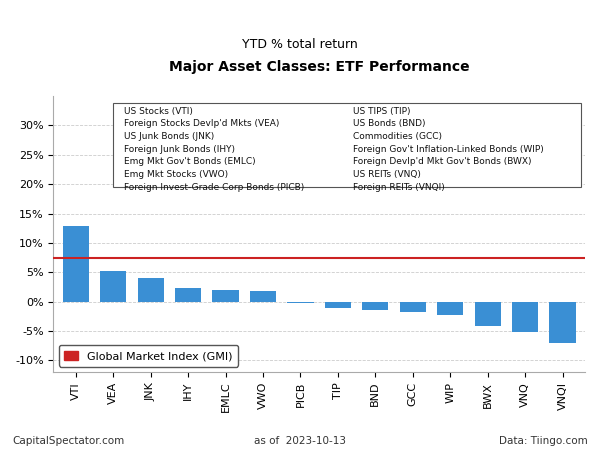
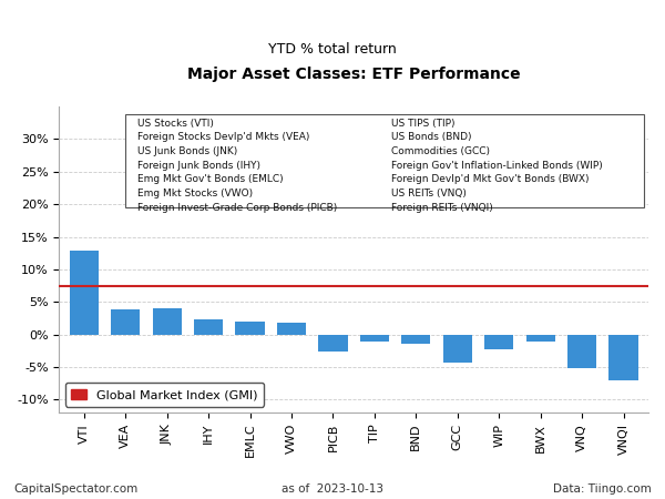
VEA: 5.3% -> 3.8%
PICB: -0.2% -> -2.6%
GCC: -1.8% -> -4.4%
BWX: -4.2% -> -1.0%
